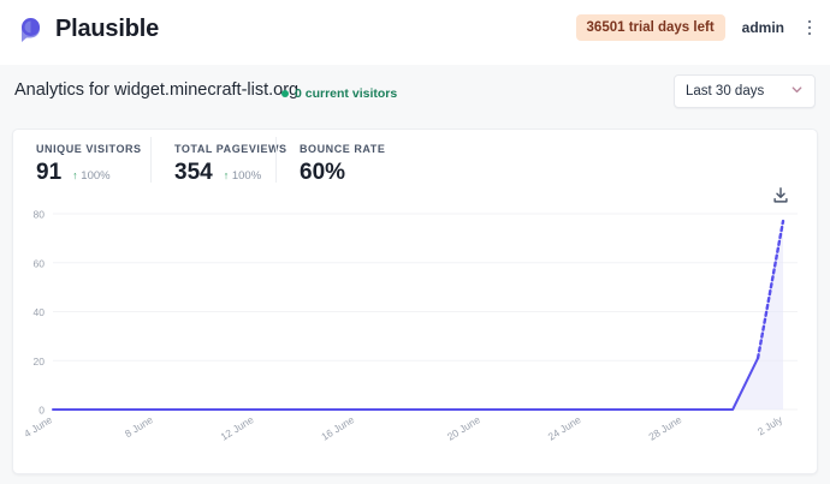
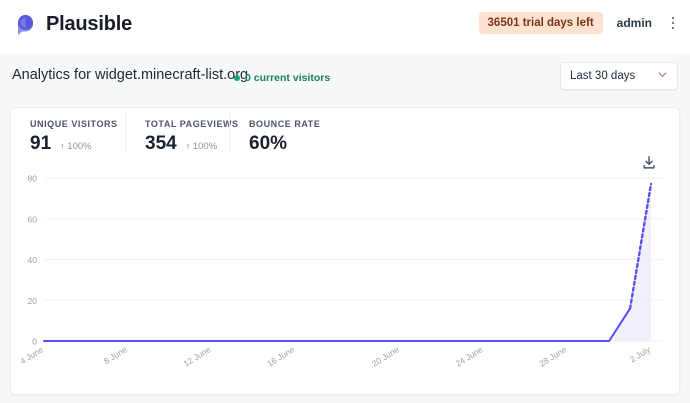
2 July: 21 -> 16
